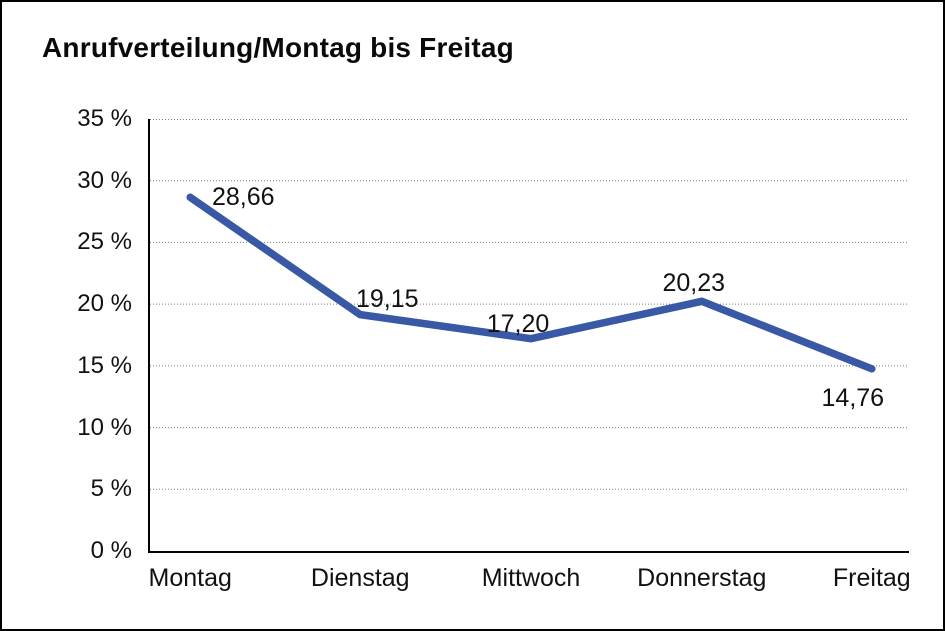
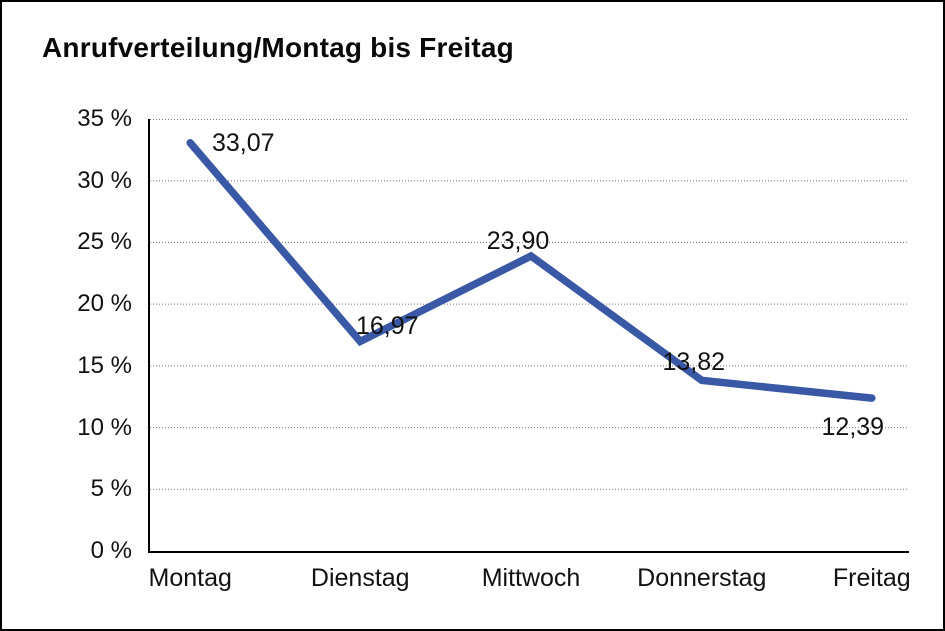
Montag: 28,66 -> 33,07
Dienstag: 19,15 -> 16,97
Mittwoch: 17,20 -> 23,90
Donnerstag: 20,23 -> 13,82
Freitag: 14,76 -> 12,39
